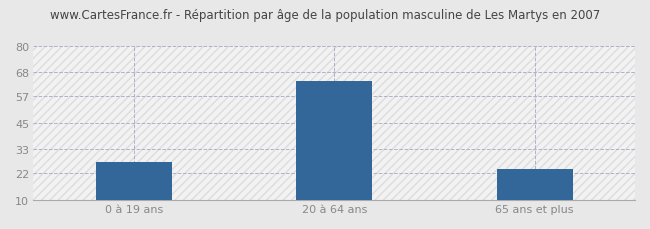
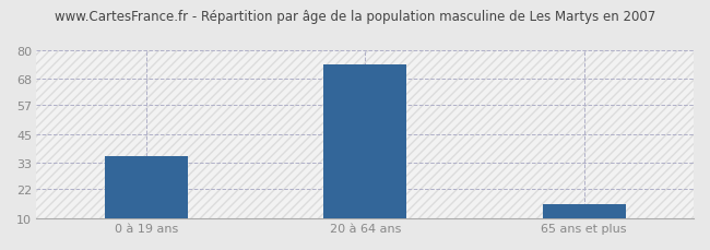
0 à 19 ans: 27 -> 36
20 à 64 ans: 64 -> 74
65 ans et plus: 24 -> 16
